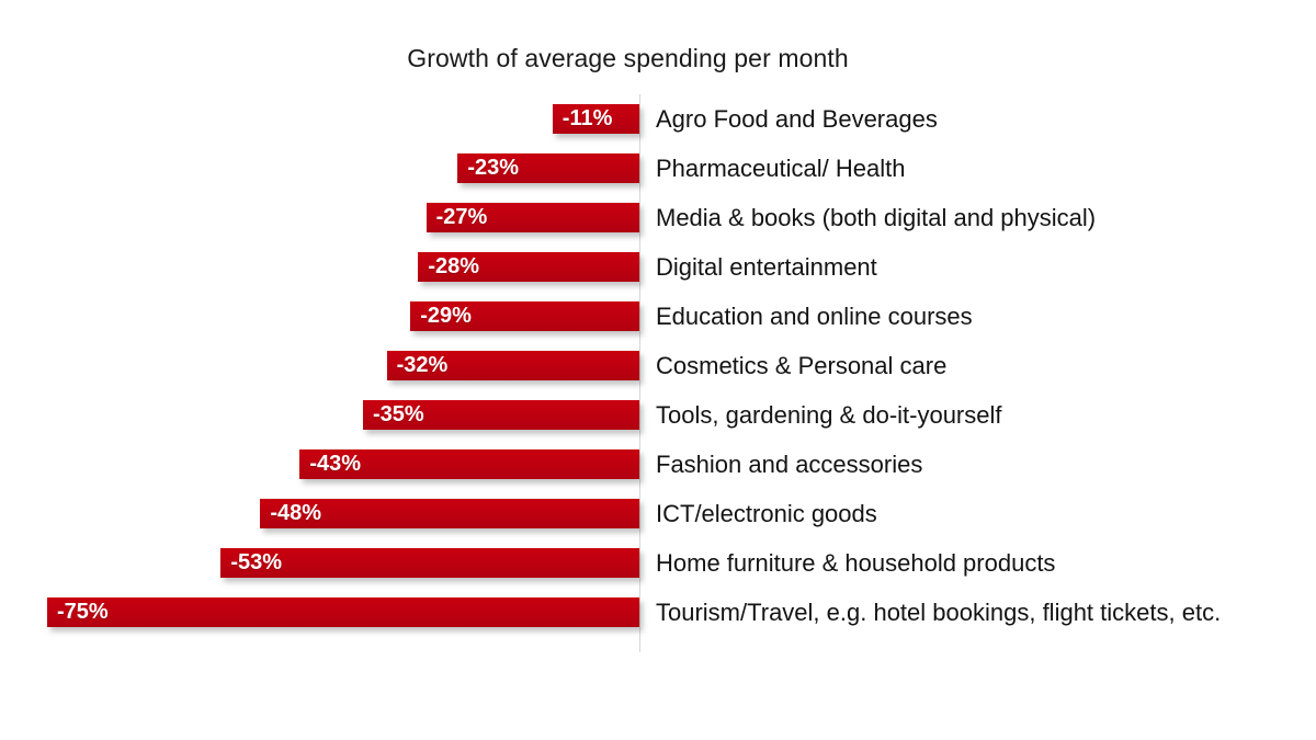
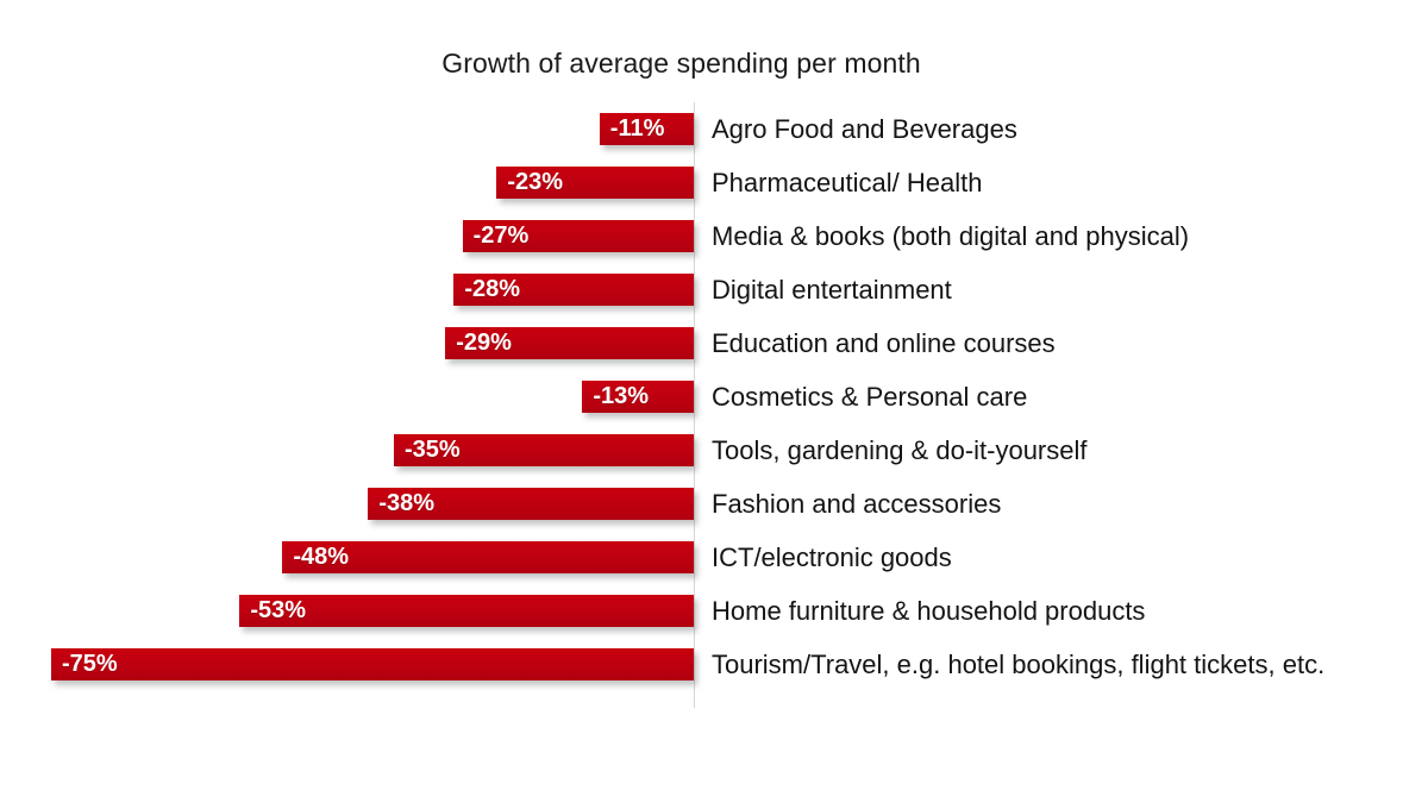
Cosmetics & Personal care: -32% -> -13%
Fashion and accessories: -43% -> -38%
